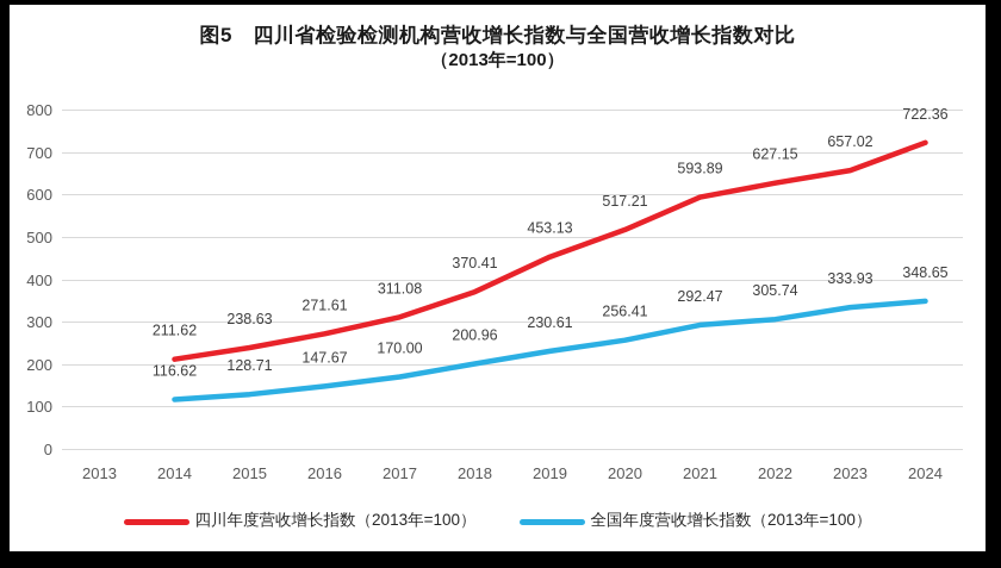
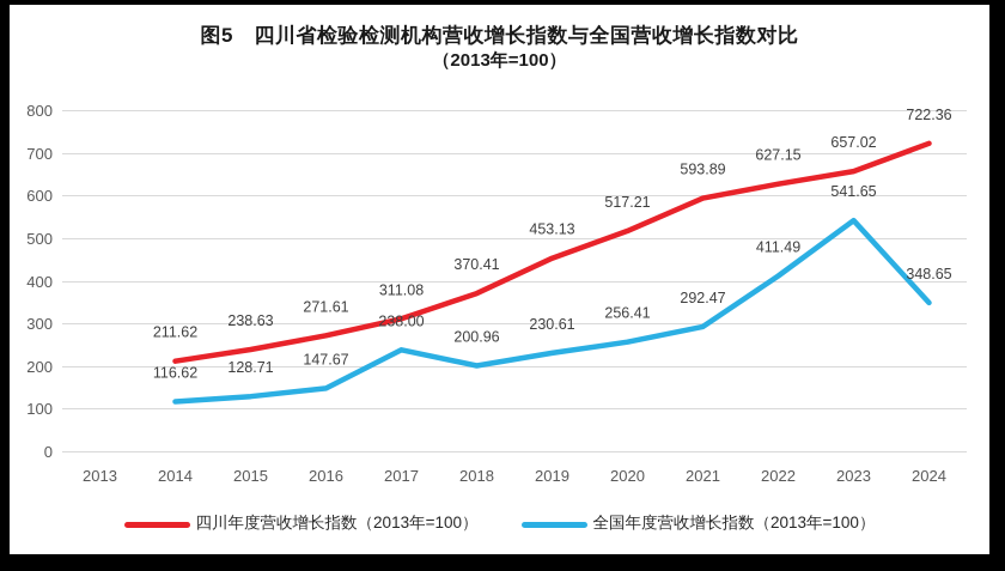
全国年度营收增长指数（2013年=100）/2017: 170.00 -> 238.00
全国年度营收增长指数（2013年=100）/2022: 305.74 -> 411.49
全国年度营收增长指数（2013年=100）/2023: 333.93 -> 541.65
